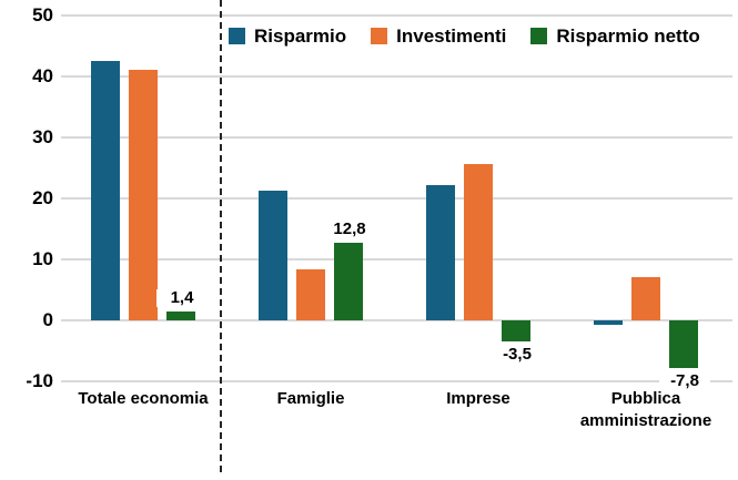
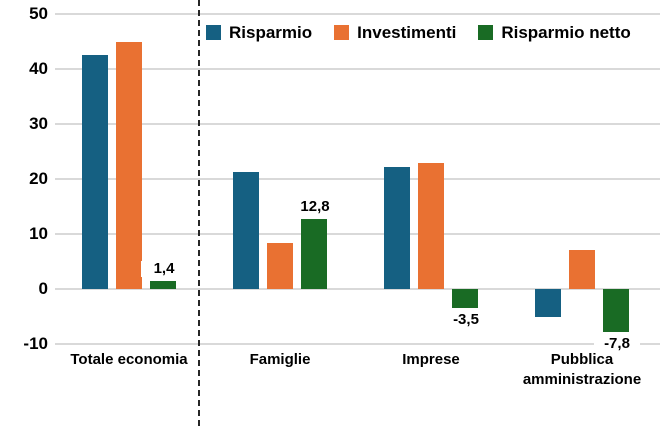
Investimenti/Totale economia: 41 -> 45
Investimenti/Imprese: 26 -> 23
Risparmio/Pubblica amministrazione: -1 -> -5
